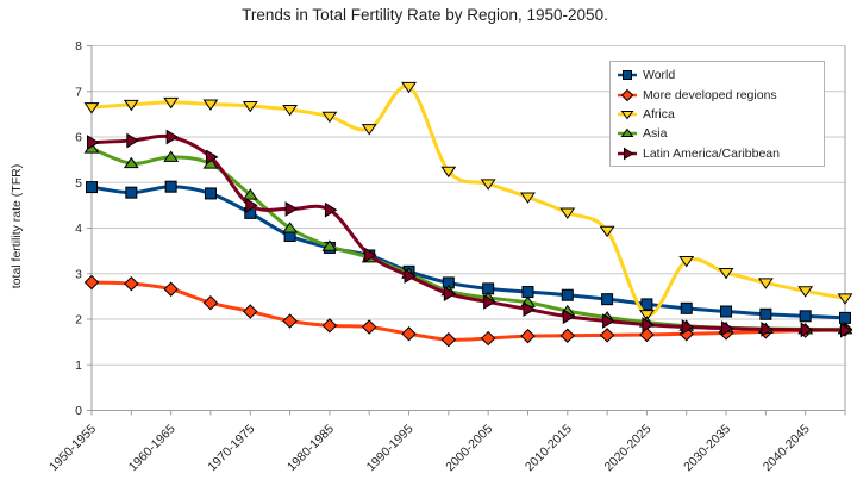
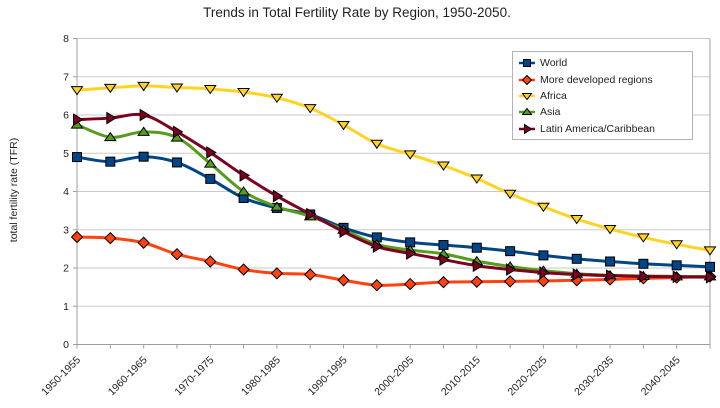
Latin America/Caribbean/1970-1975: 4.5 -> 5.0
Latin America/Caribbean/1980-1985: 4.4 -> 3.9
Africa/1990-1995: 7.1 -> 5.7
Africa/2020-2025: 2.1 -> 3.6
